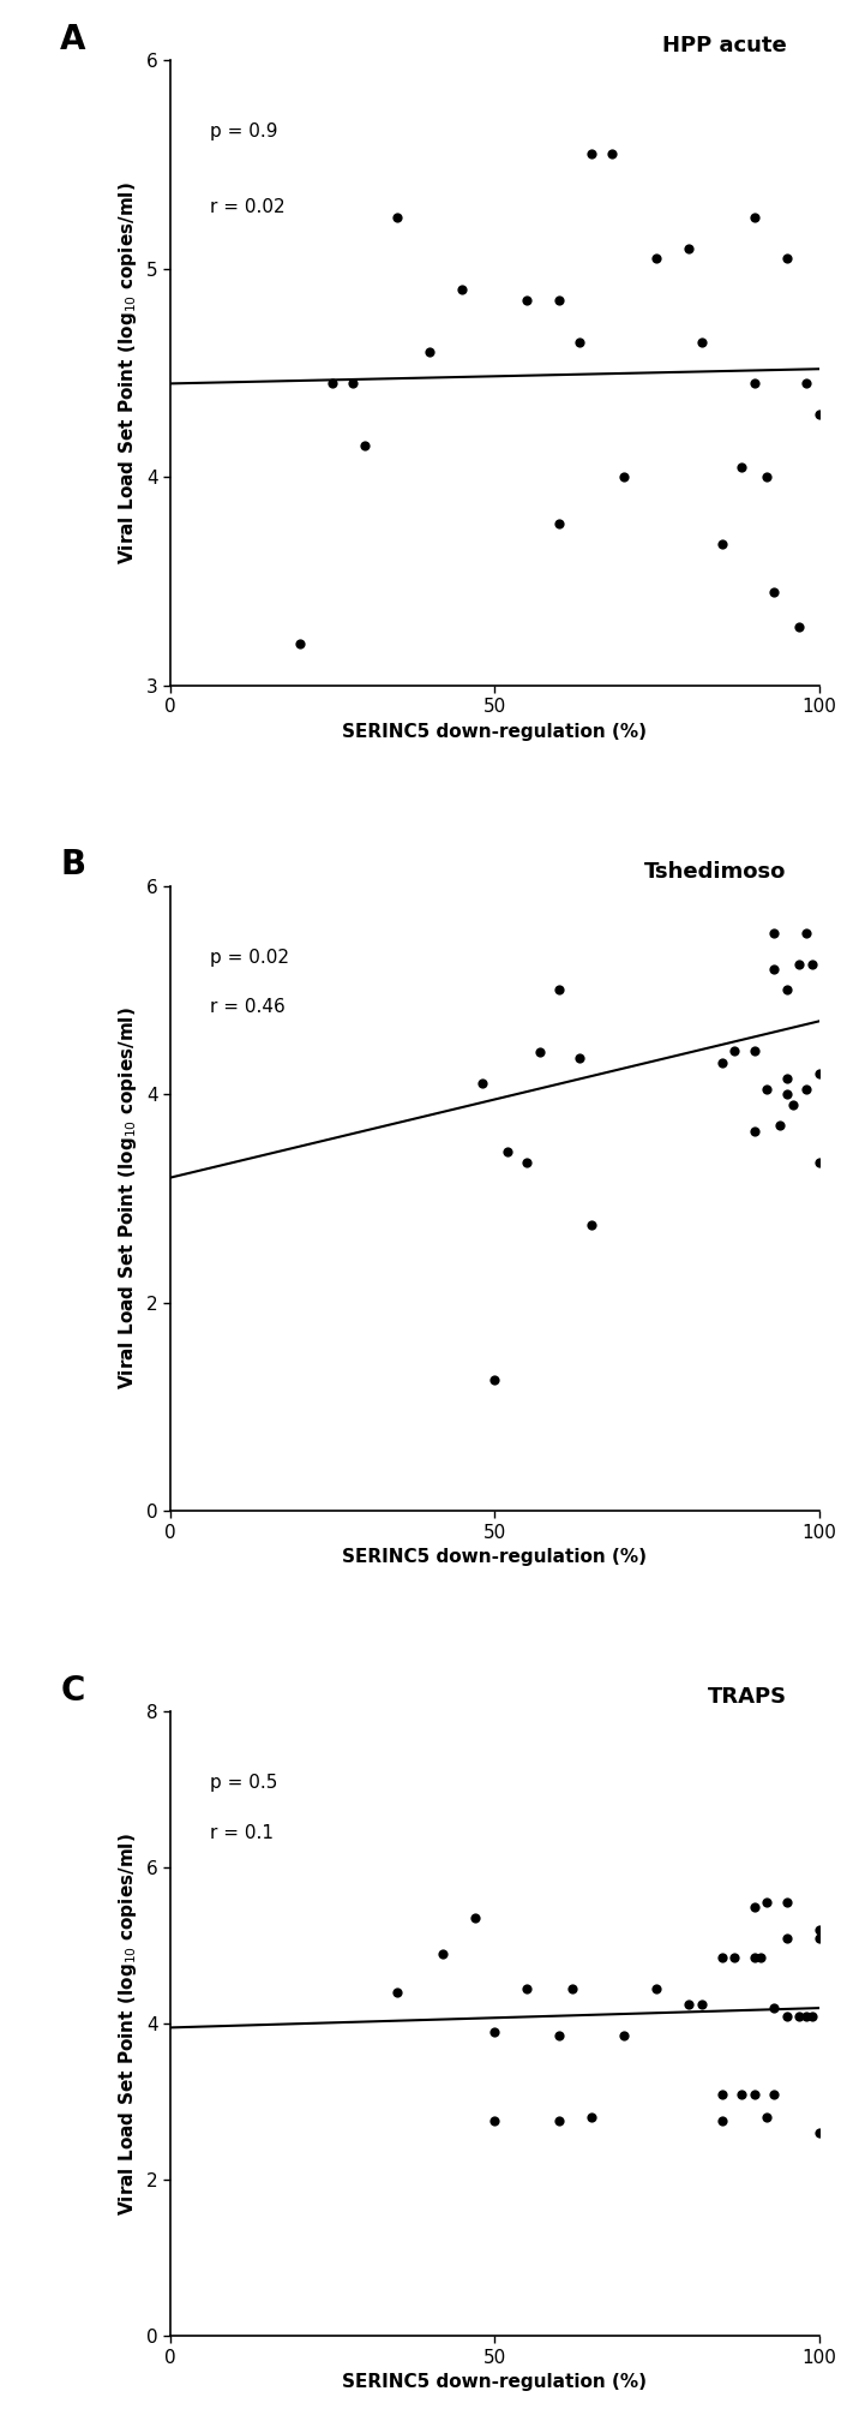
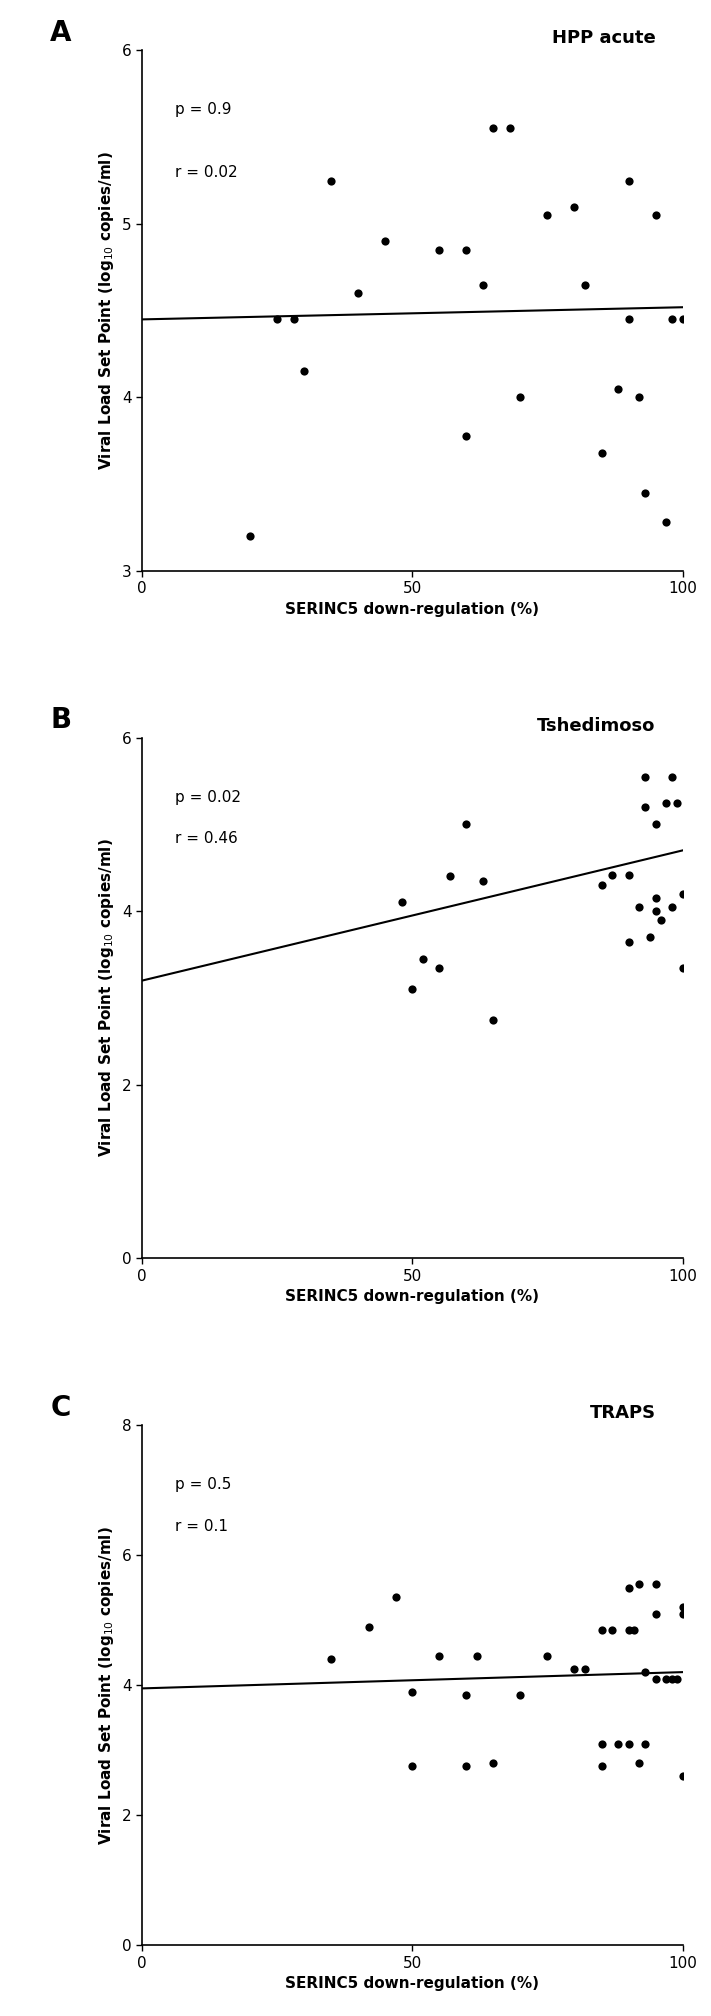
HPP acute/100: 4.30 -> 4.45
Tshedimoso/50: 1.26 -> 3.10
